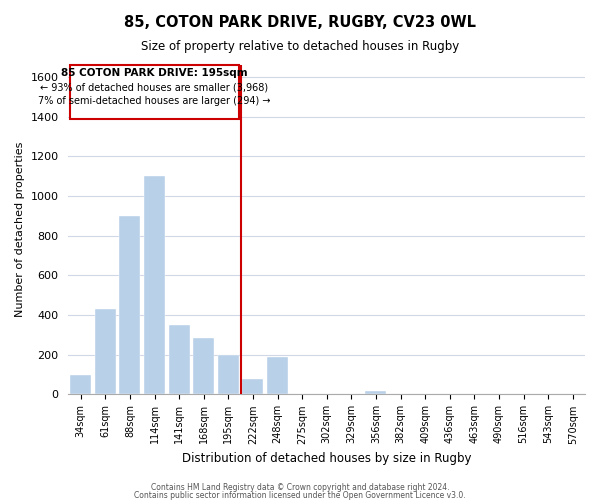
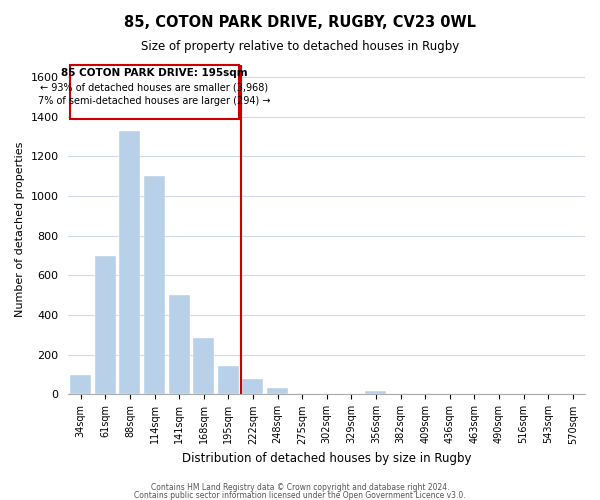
61sqm: 430 -> 700
88sqm: 900 -> 1320
141sqm: 350 -> 500
195sqm: 200 -> 140
248sqm: 190 -> 30
